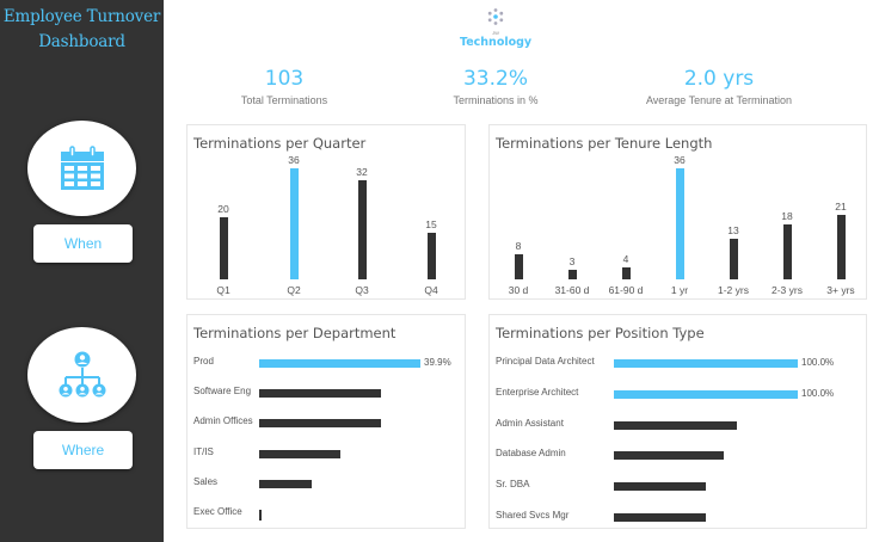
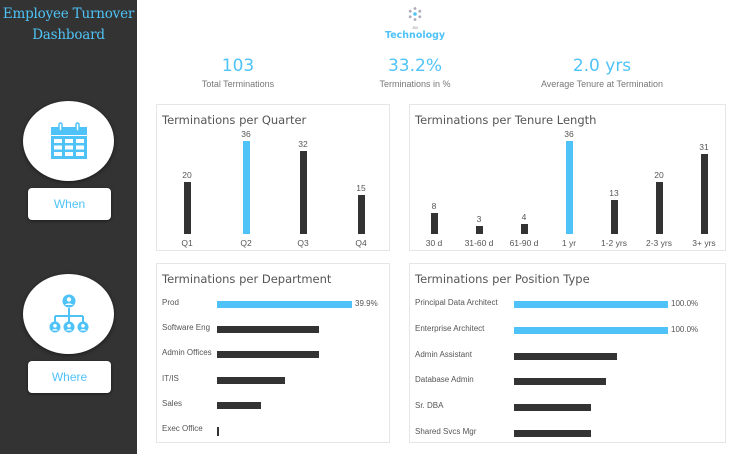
Terminations per Tenure Length/2-3 yrs: 18 -> 20
Terminations per Tenure Length/3+ yrs: 21 -> 31
